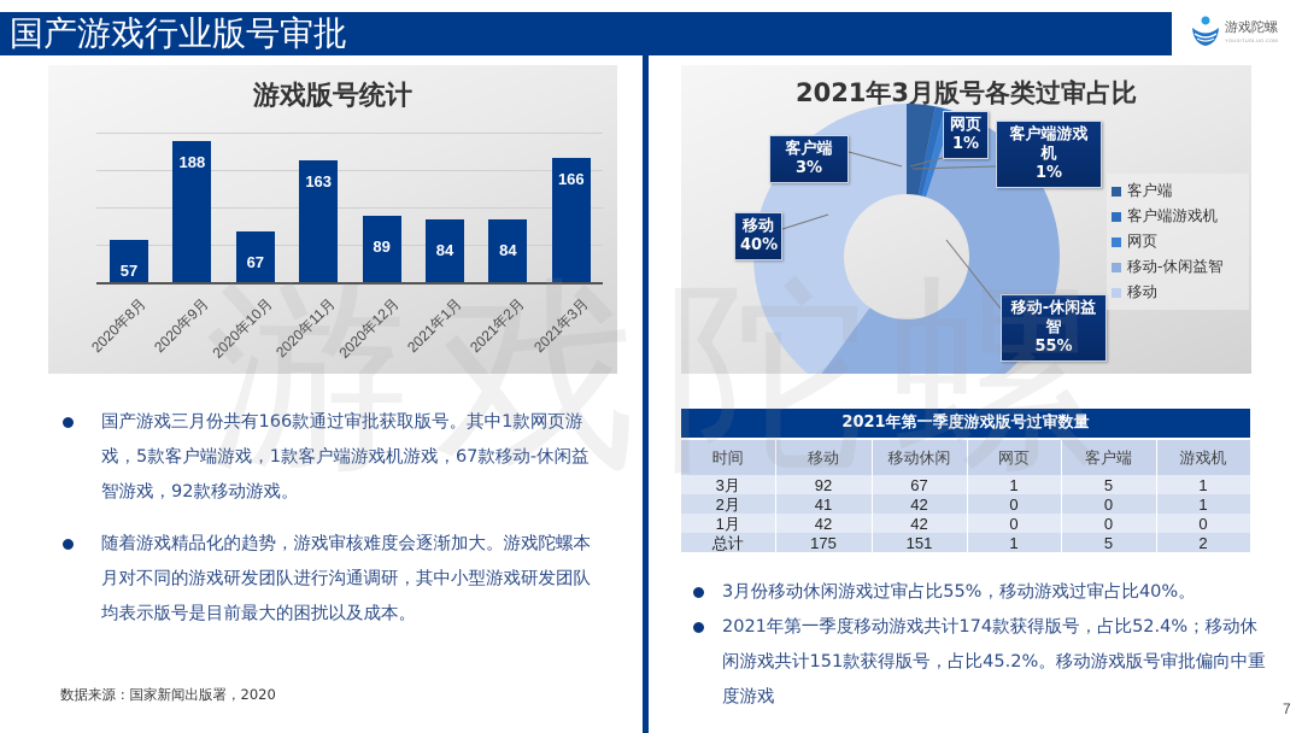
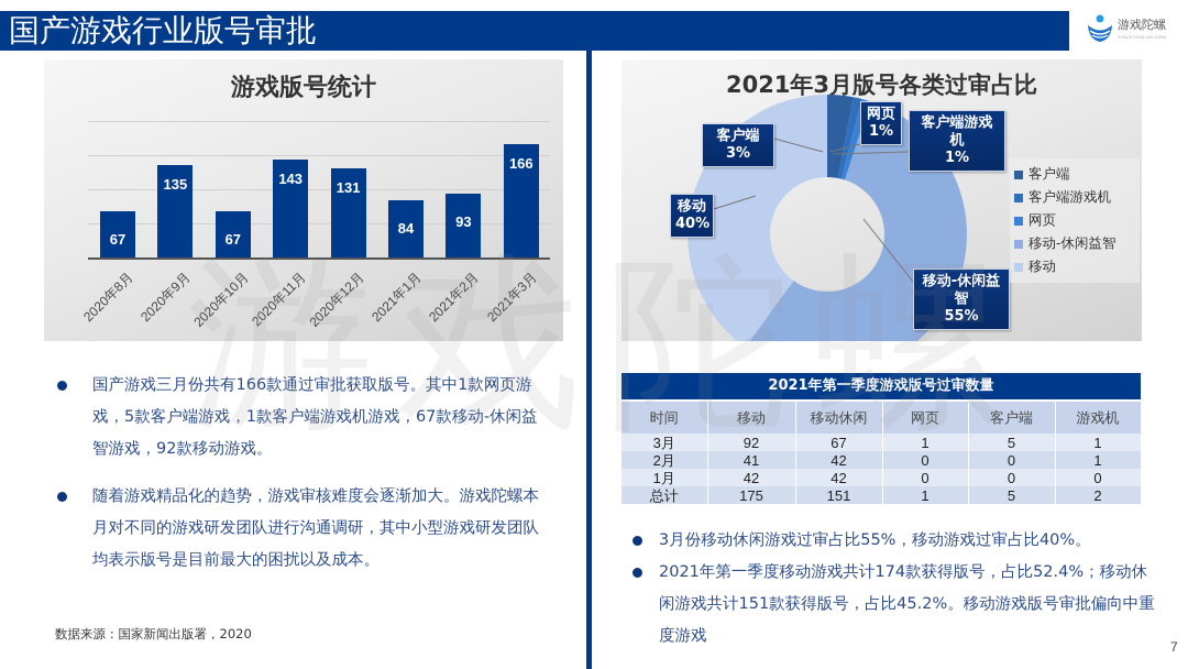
游戏版号统计/2020年8月: 57 -> 67
游戏版号统计/2020年9月: 188 -> 135
游戏版号统计/2020年11月: 163 -> 143
游戏版号统计/2020年12月: 89 -> 131
游戏版号统计/2021年2月: 84 -> 93
